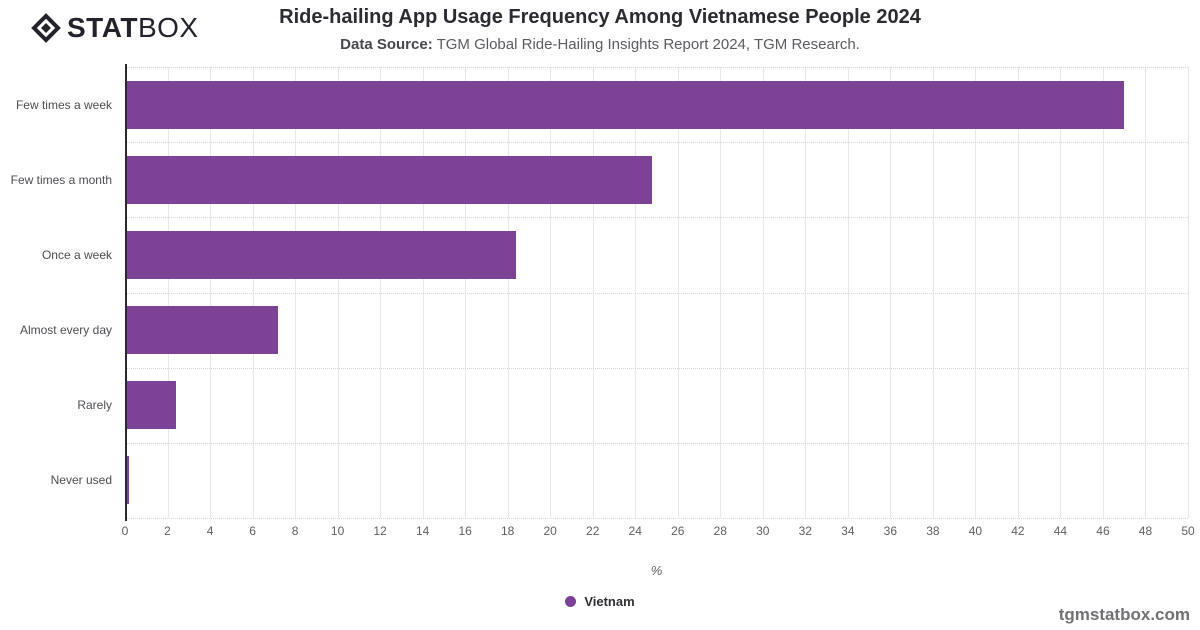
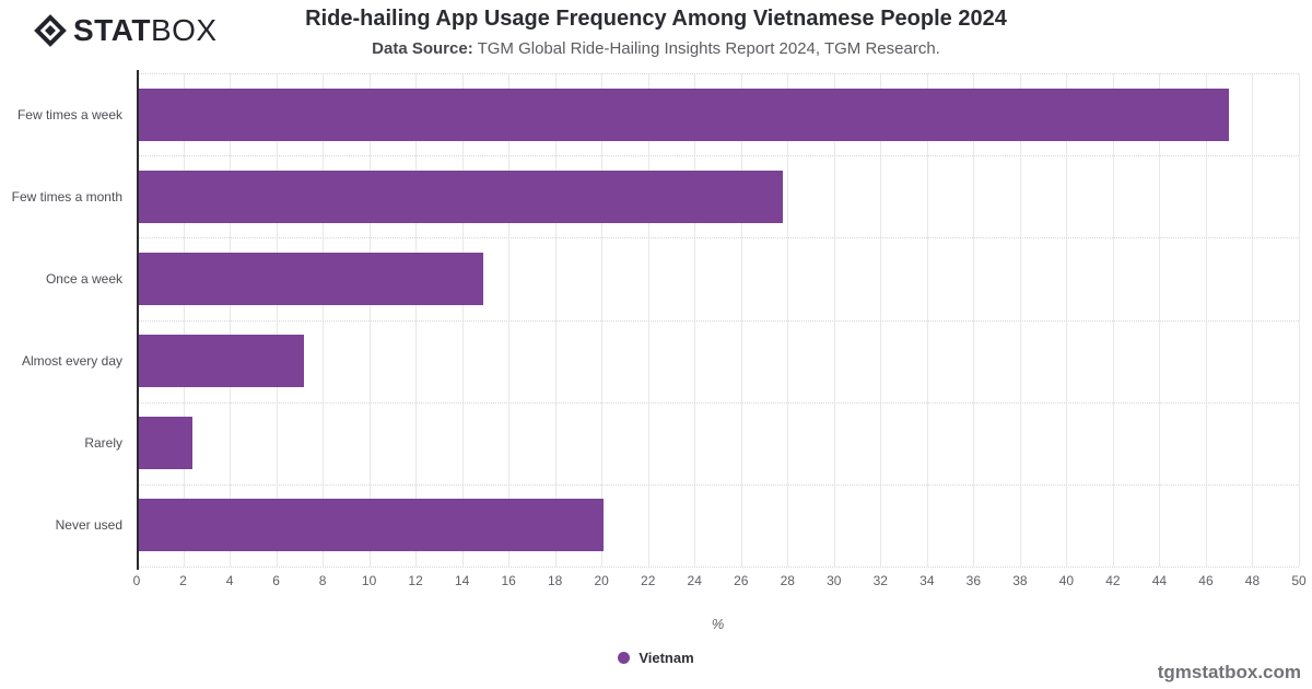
Few times a month: 24.8 -> 27.8
Once a week: 18.4 -> 14.9
Never used: 0.2 -> 20.1
